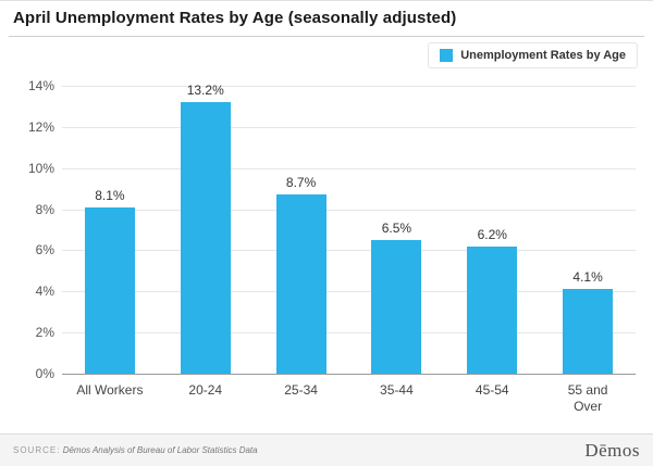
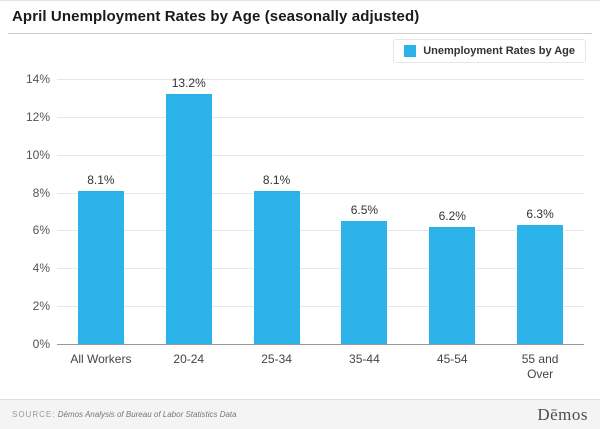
25-34: 8.7% -> 8.1%
55 and Over: 4.1% -> 6.3%
